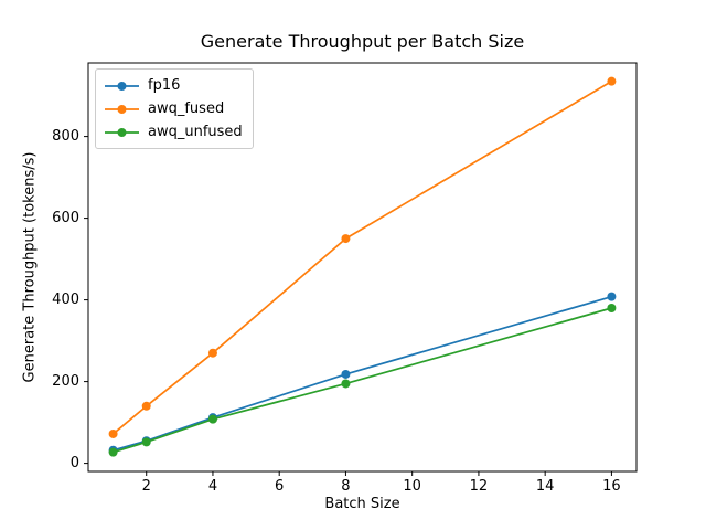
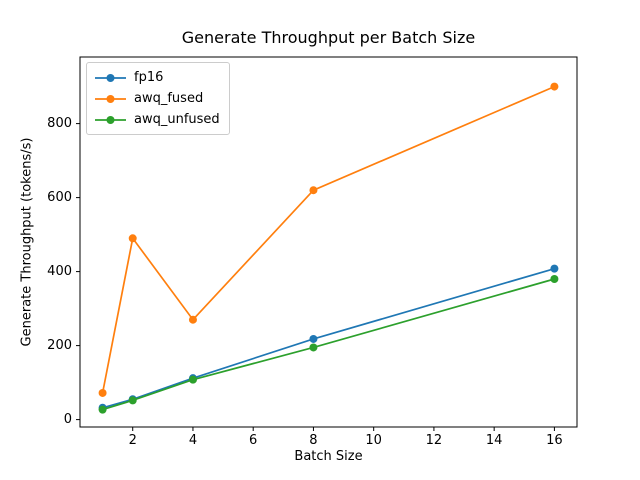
awq_fused/2: 140 -> 490
awq_fused/8: 550 -> 620
awq_fused/16: 940 -> 900
